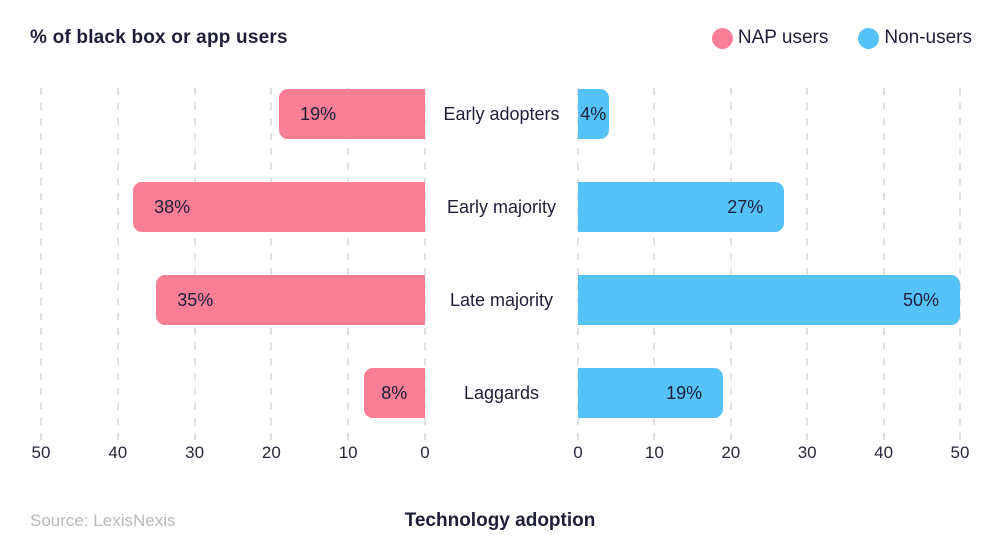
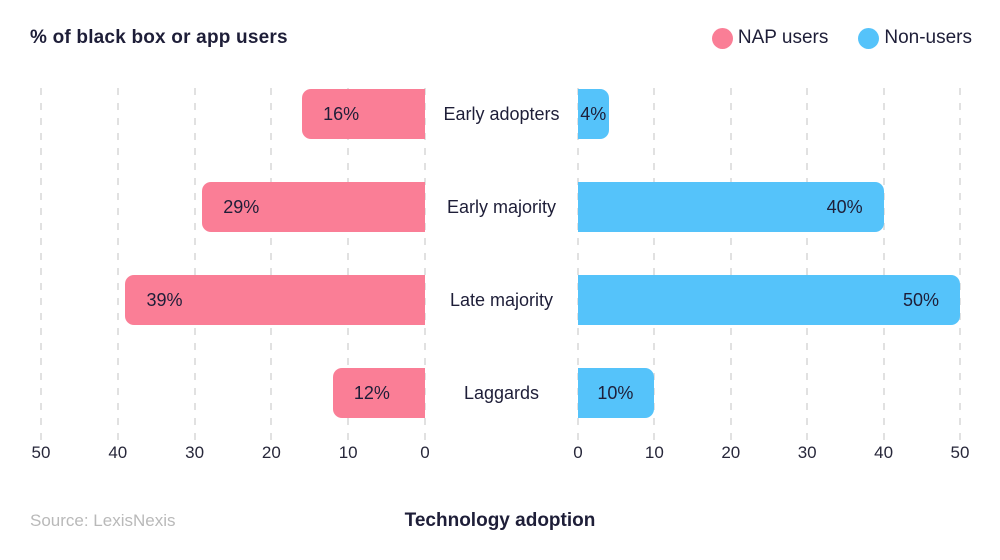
NAP users/Early adopters: 19% -> 16%
NAP users/Early majority: 38% -> 29%
Non-users/Early majority: 27% -> 40%
NAP users/Late majority: 35% -> 39%
NAP users/Laggards: 8% -> 12%
Non-users/Laggards: 19% -> 10%
